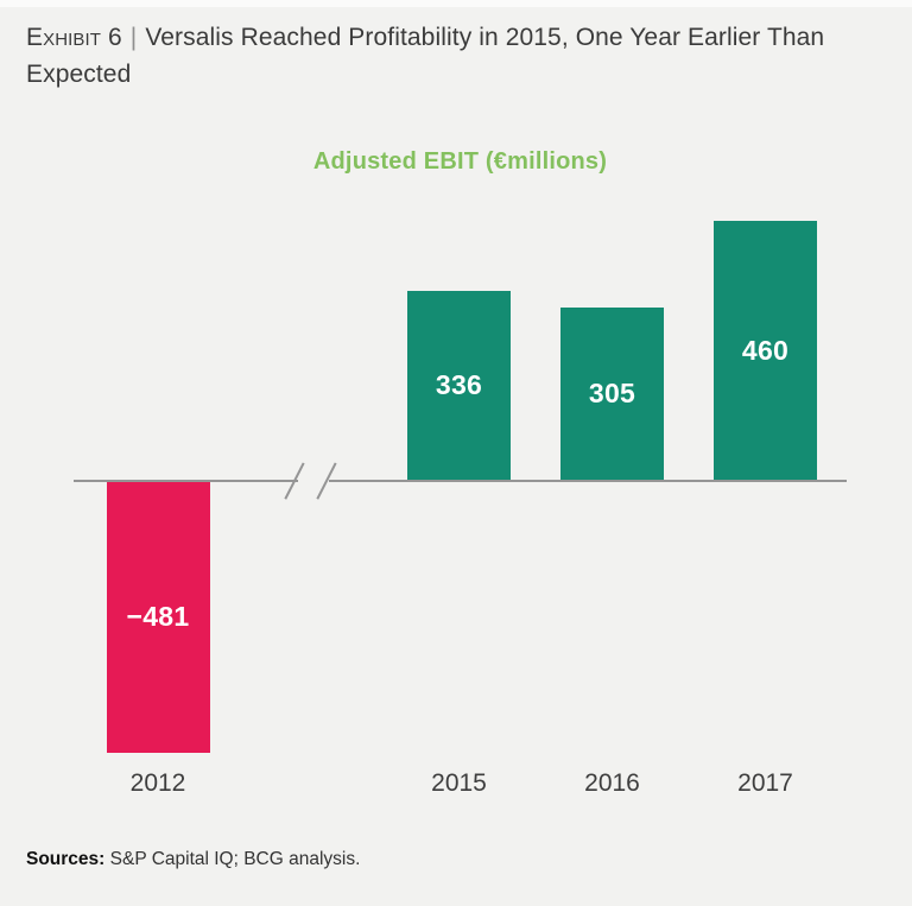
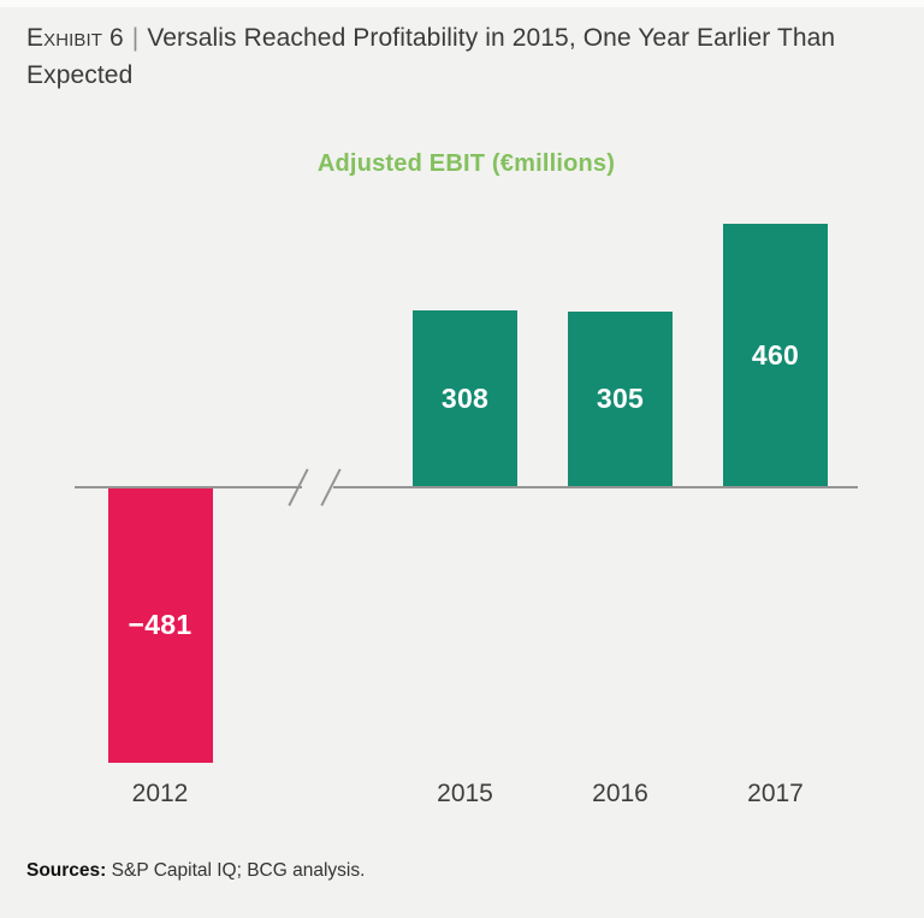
2015: 336 -> 308
